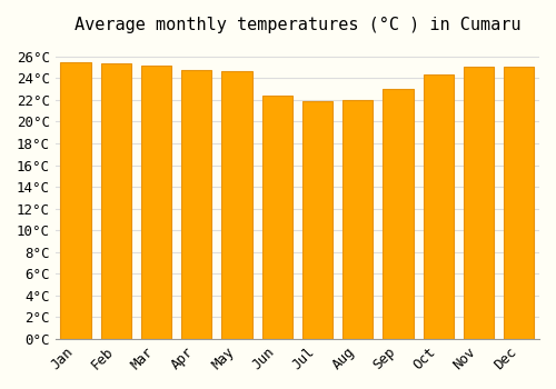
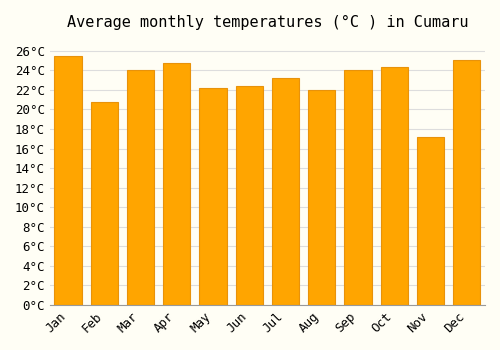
Feb: 25.4°C -> 20.8°C
Mar: 25.2°C -> 24.0°C
May: 24.6°C -> 22.2°C
Jul: 21.9°C -> 23.2°C
Sep: 23.0°C -> 24.0°C
Nov: 25.0°C -> 17.2°C
